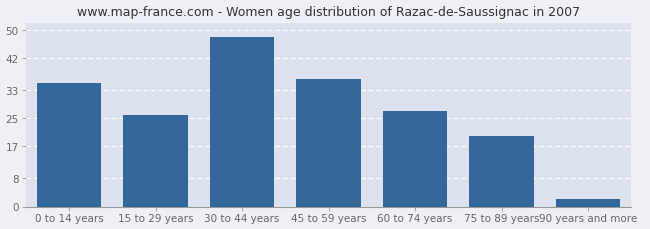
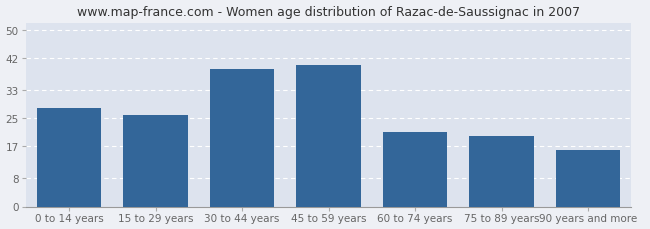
0 to 14 years: 35 -> 28
30 to 44 years: 48 -> 39
45 to 59 years: 36 -> 40
60 to 74 years: 27 -> 21
90 years and more: 2 -> 16
